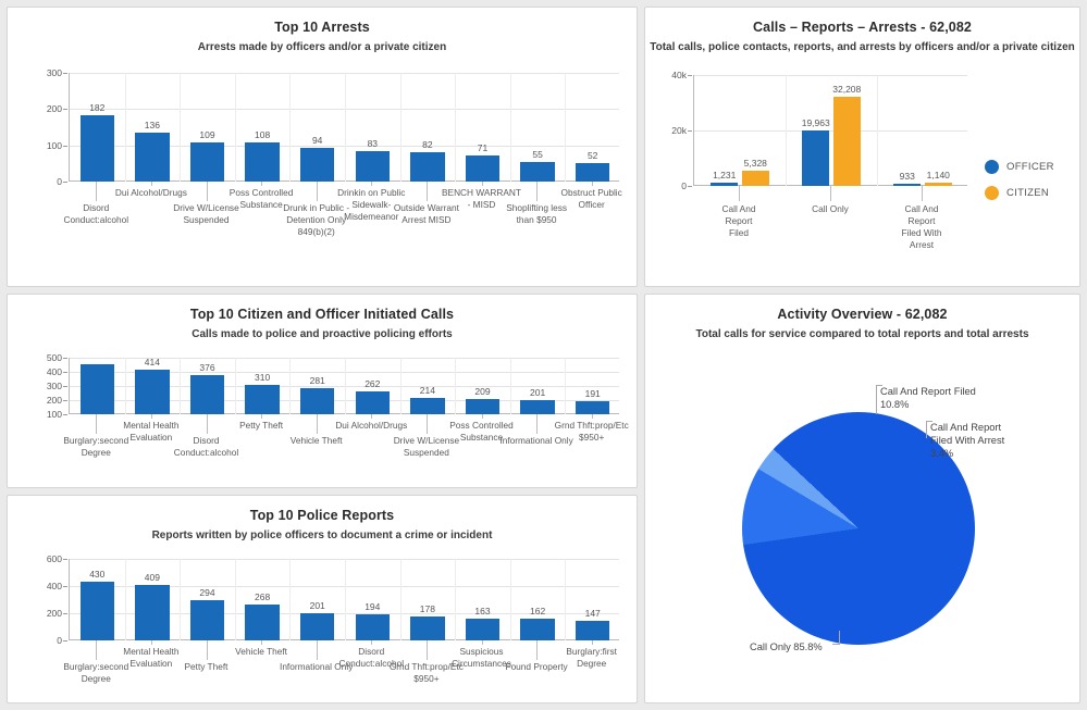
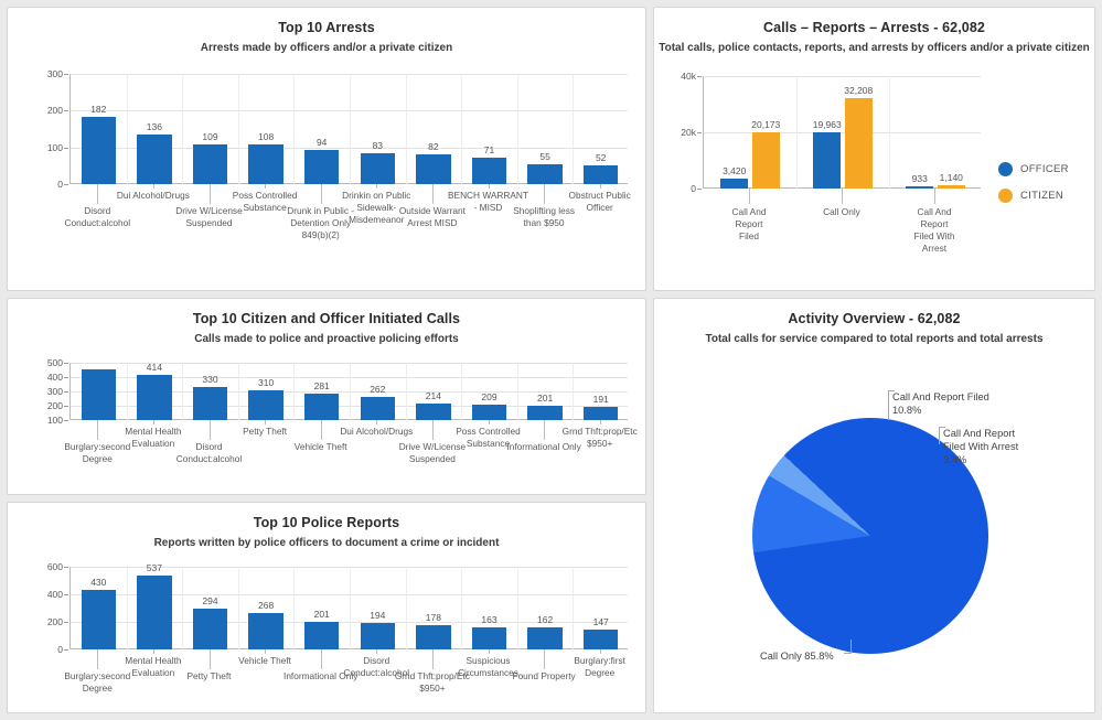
Calls – Reports – Arrests - 62,082/OFFICER/Call And Report Filed: 1,231 -> 3,420
Calls – Reports – Arrests - 62,082/CITIZEN/Call And Report Filed: 5,328 -> 20,173
Top 10 Citizen and Officer Initiated Calls/Disord Conduct:alcohol: 376 -> 330
Top 10 Police Reports/Mental Health Evaluation: 409 -> 537
